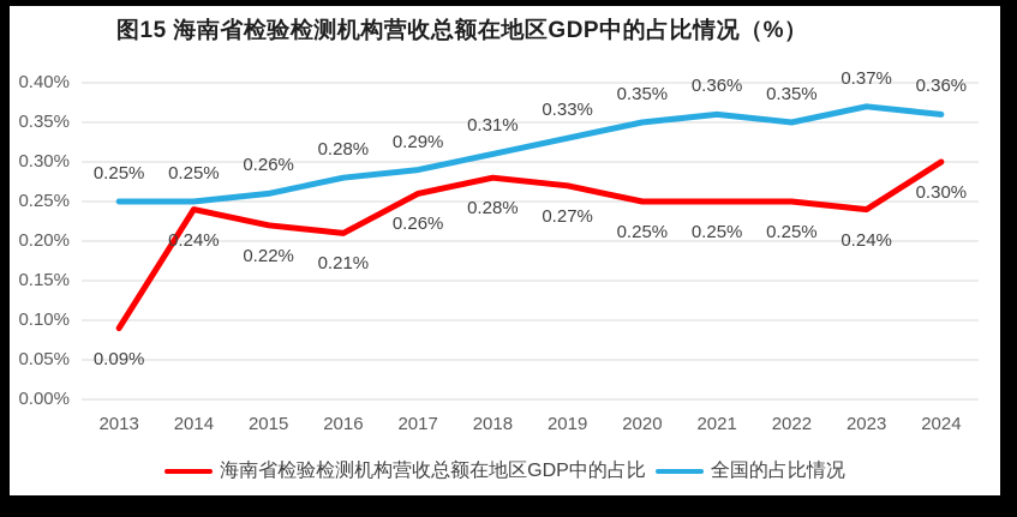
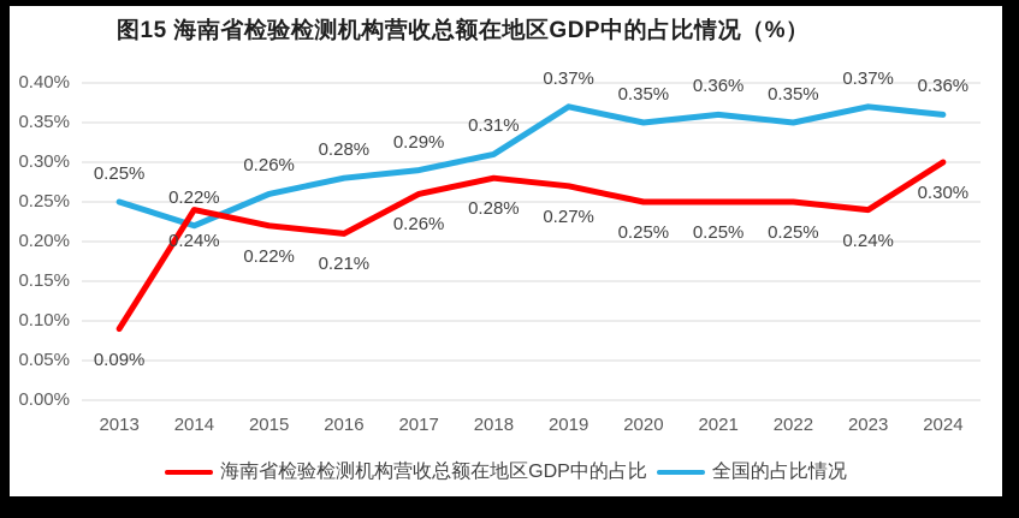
全国的占比情况/2014: 0.25% -> 0.22%
全国的占比情况/2019: 0.33% -> 0.37%
